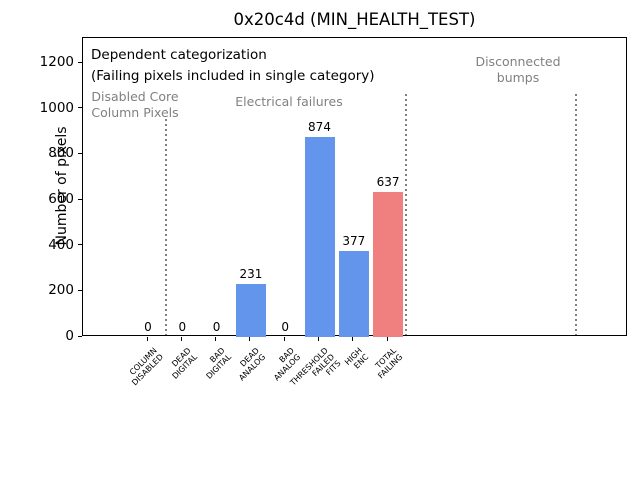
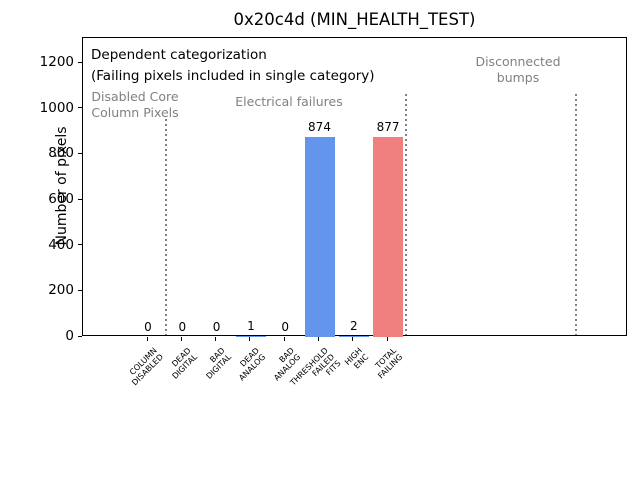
DEAD ANALOG: 231 -> 1
HIGH ENC: 377 -> 2
TOTAL FAILING: 637 -> 877
